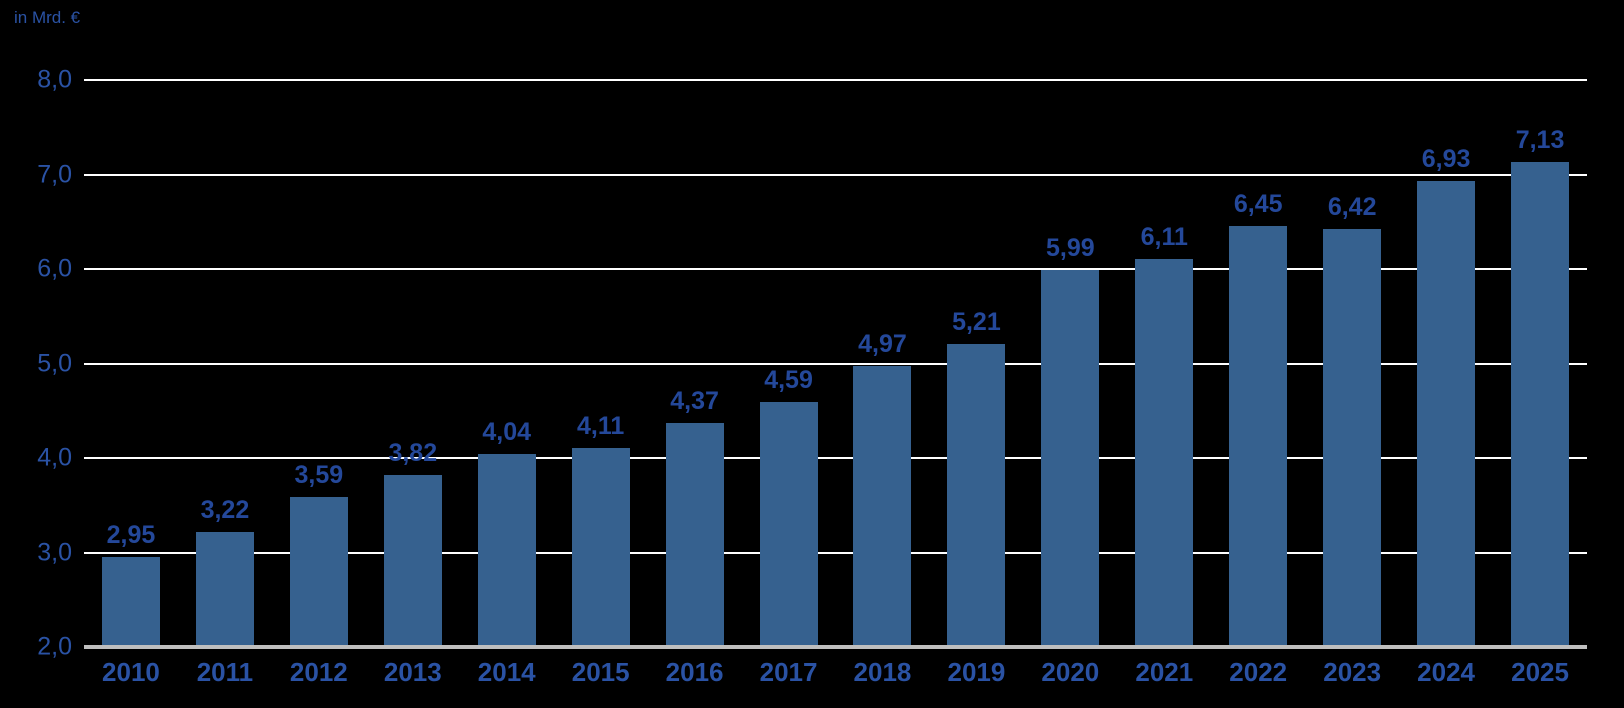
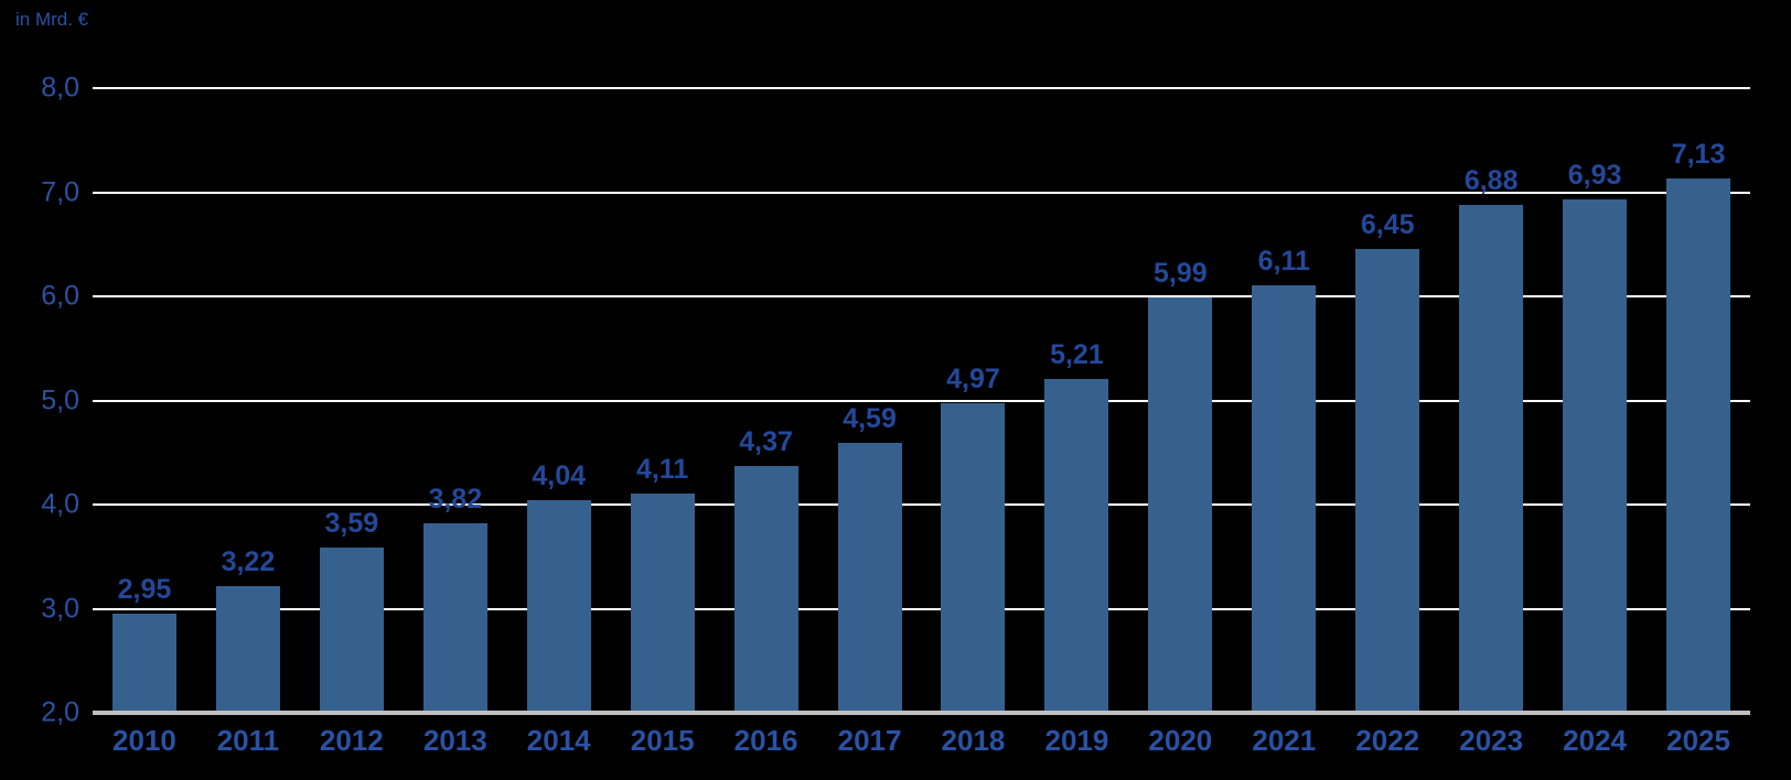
2023: 6,42 -> 6,88
